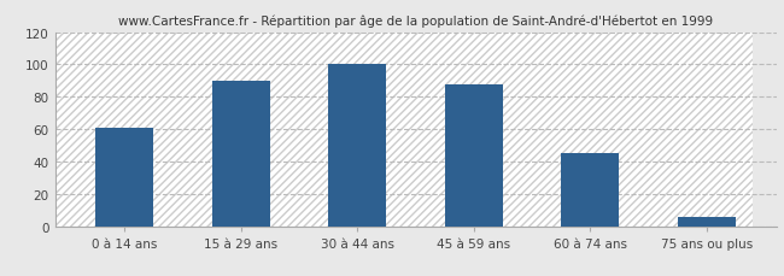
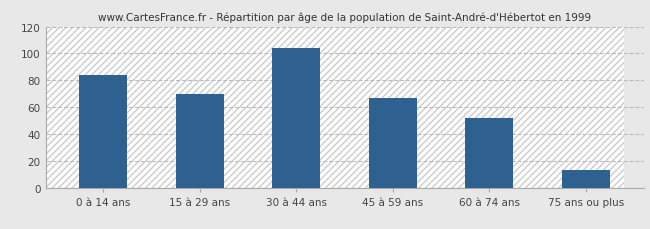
0 à 14 ans: 61 -> 84
15 à 29 ans: 90 -> 70
30 à 44 ans: 100 -> 104
45 à 59 ans: 88 -> 67
60 à 74 ans: 45 -> 52
75 ans ou plus: 6 -> 13
